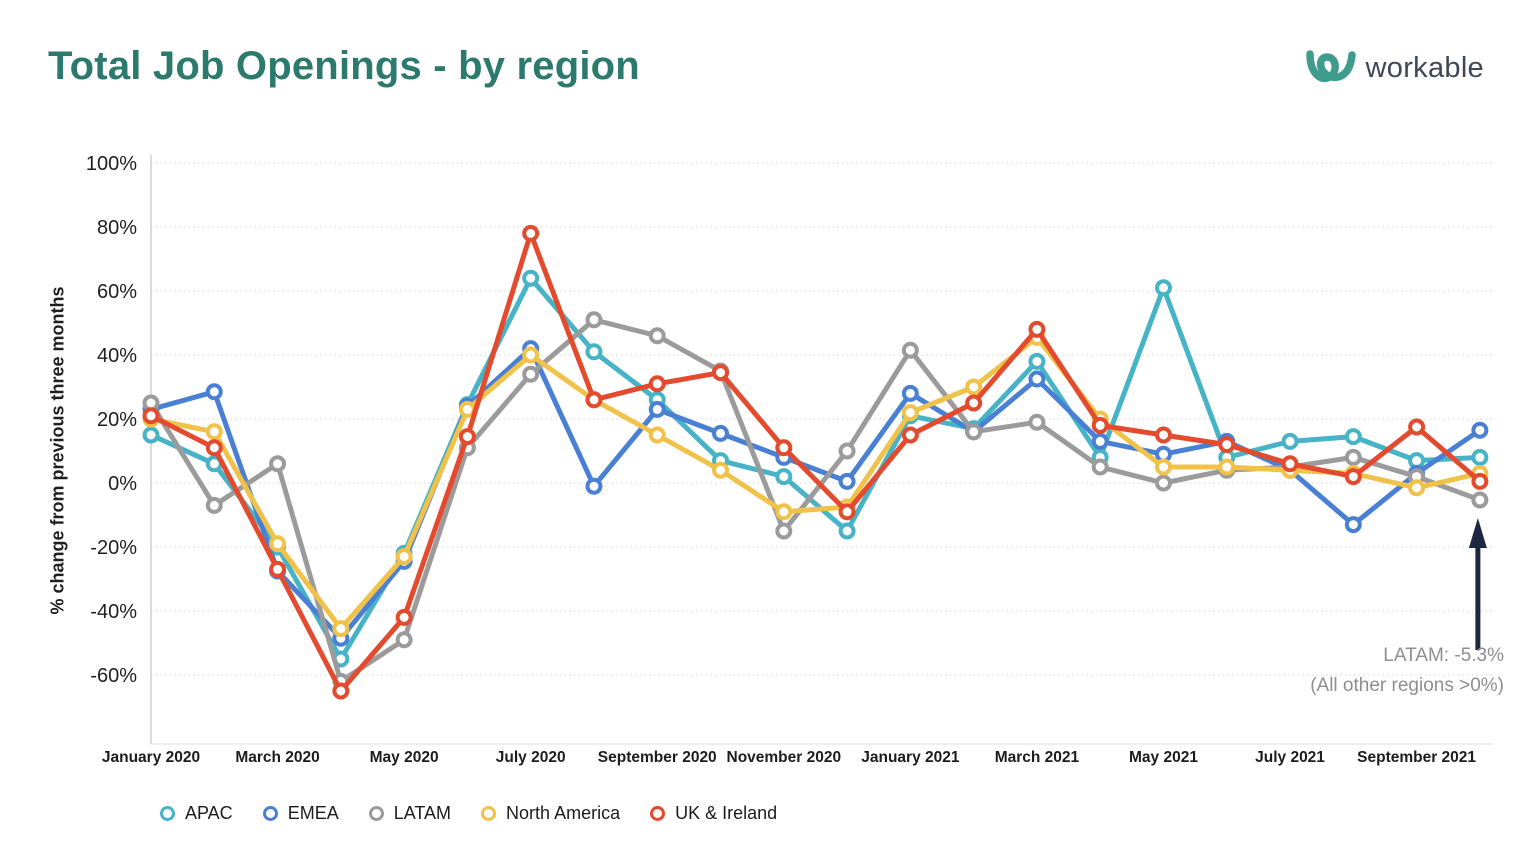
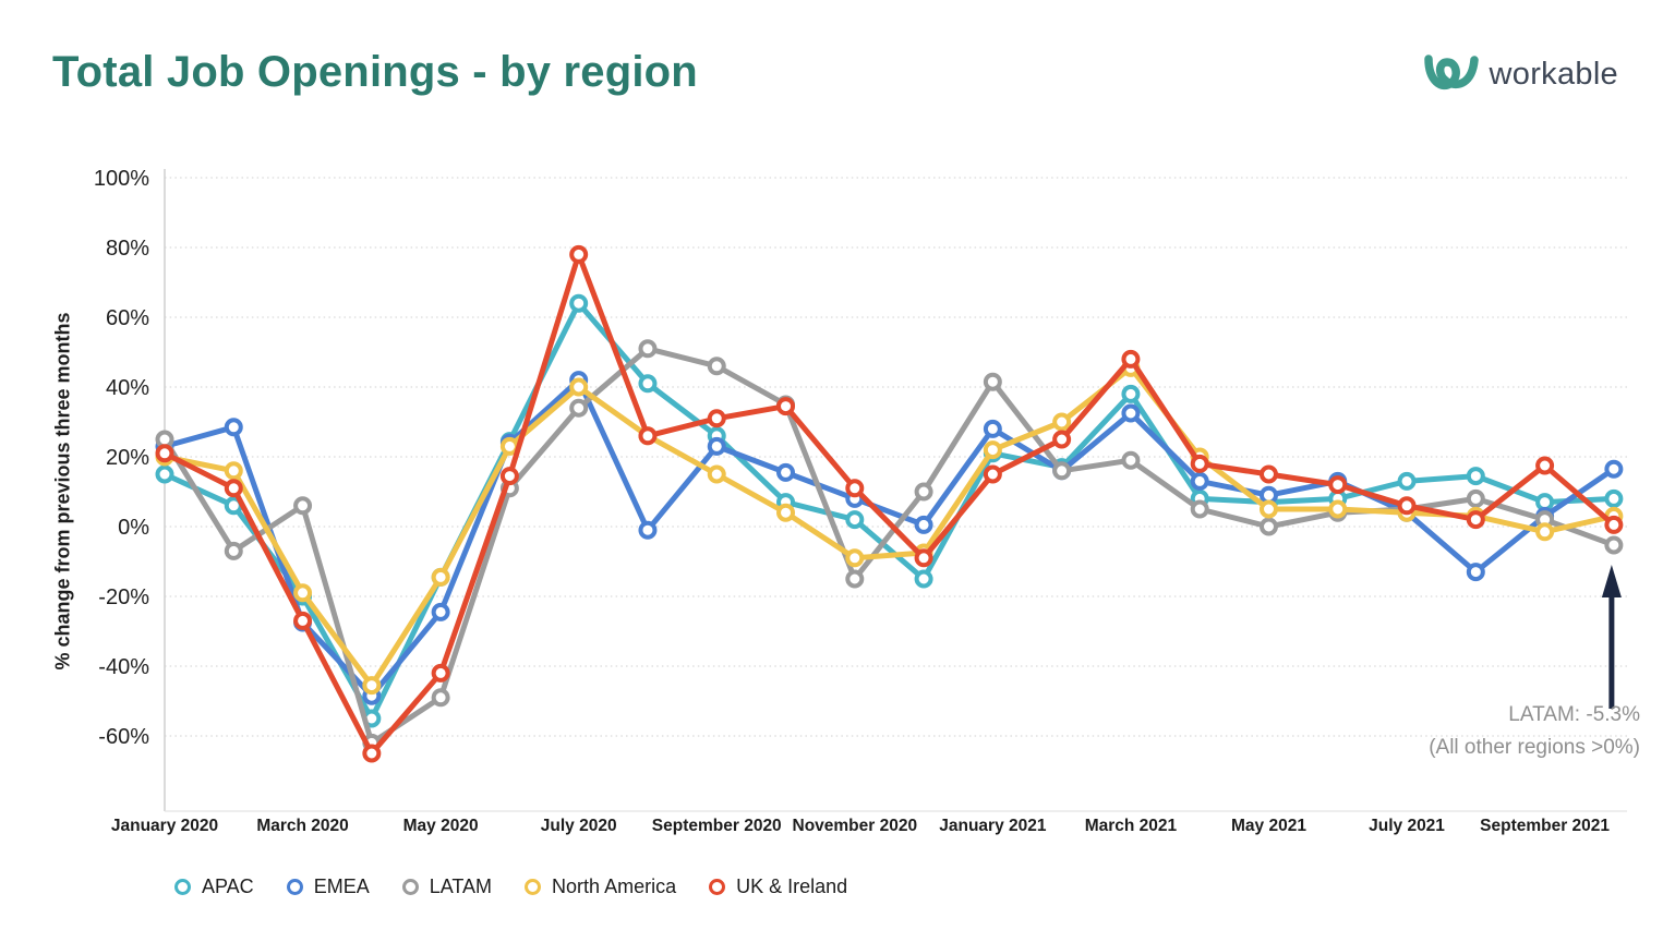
APAC/May 2020: -22% -> -14%
North America/May 2020: -23% -> -14%
APAC/May 2021: 61% -> 7%
